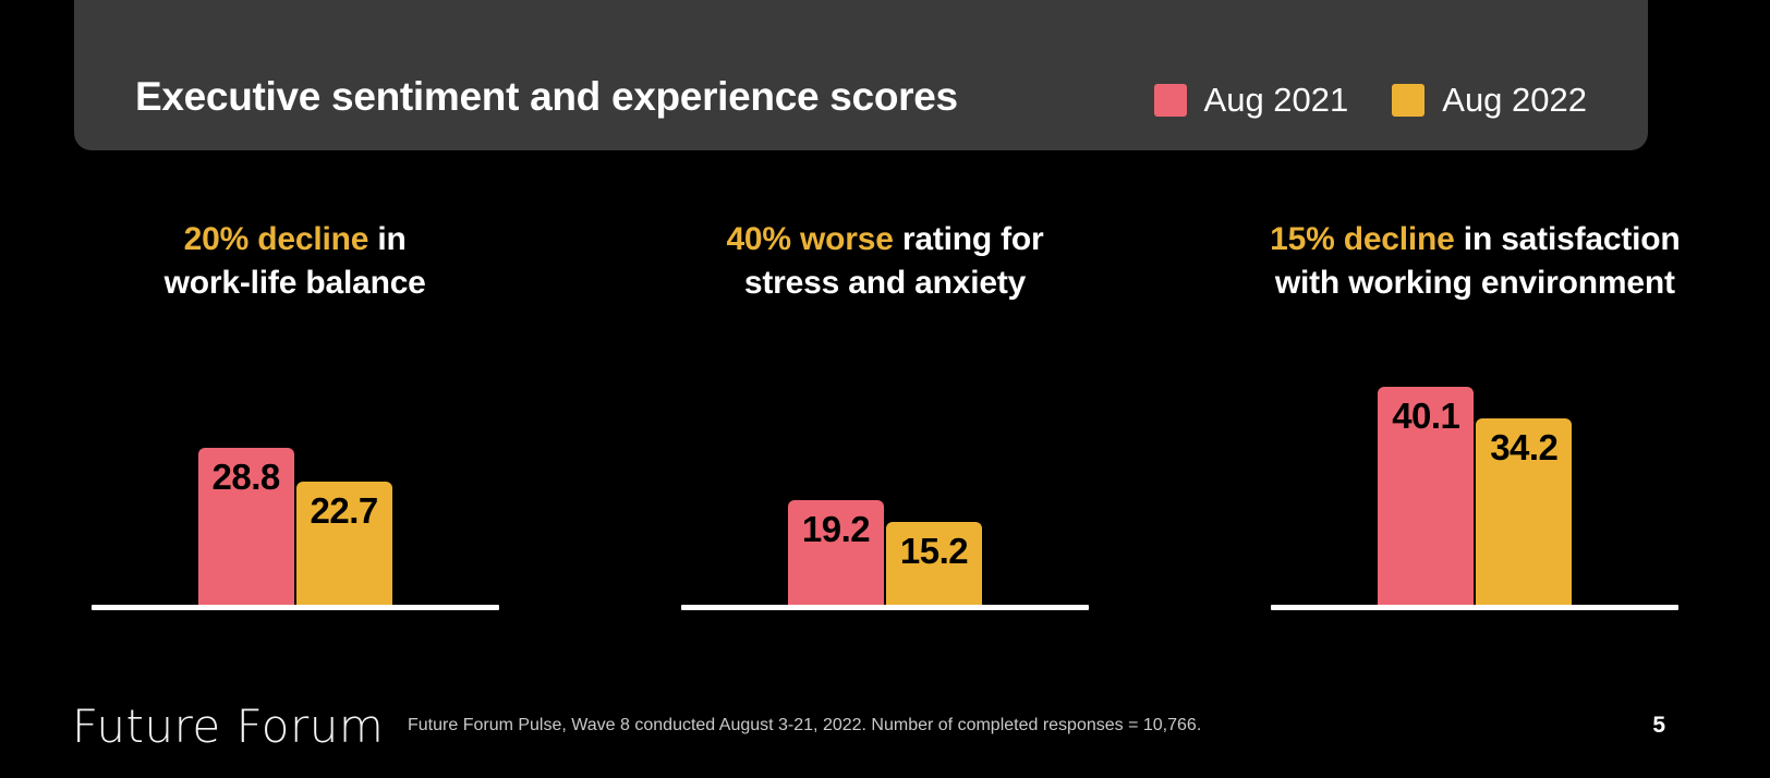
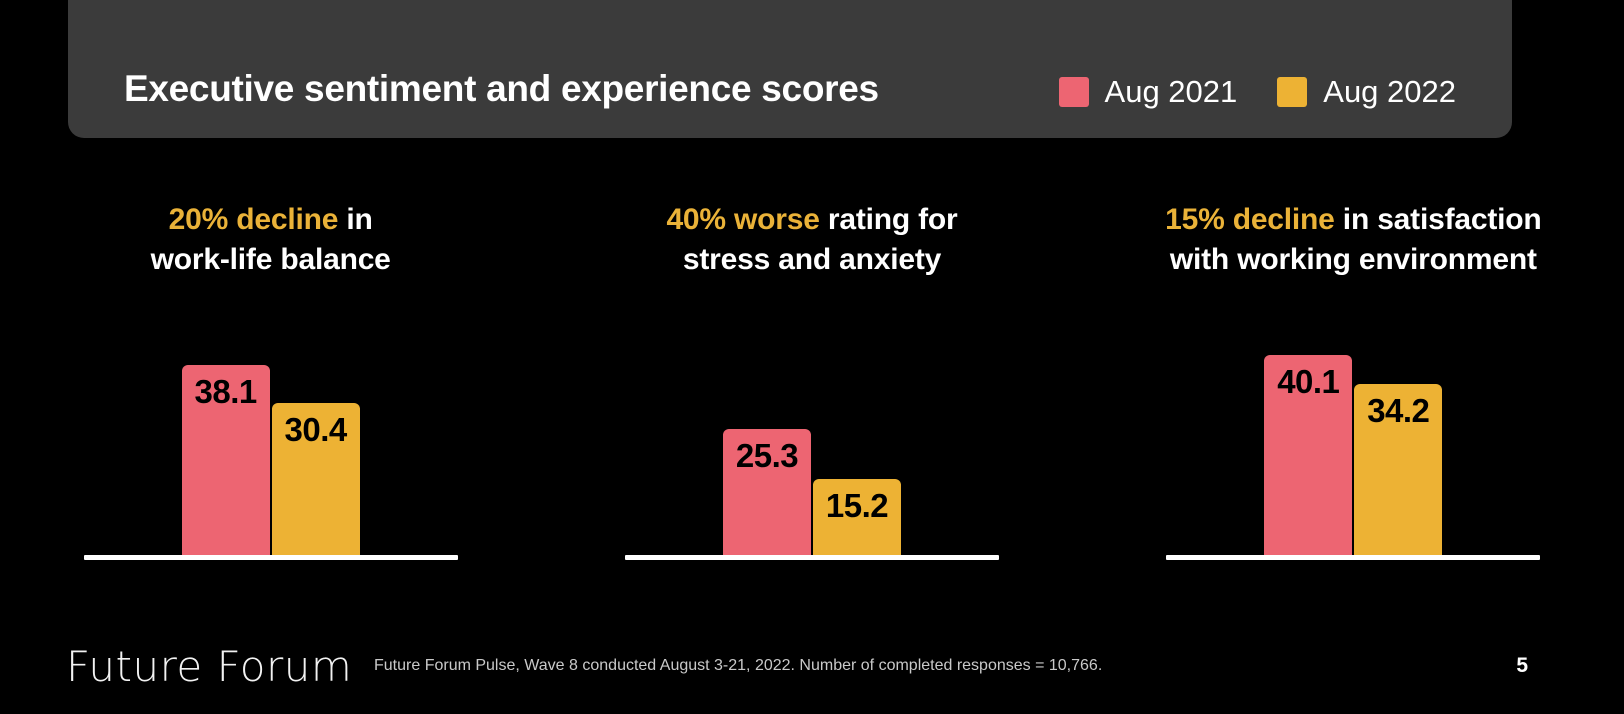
Aug 2021/work-life balance: 28.8 -> 38.1
Aug 2022/work-life balance: 22.7 -> 30.4
Aug 2021/stress and anxiety: 19.2 -> 25.3
